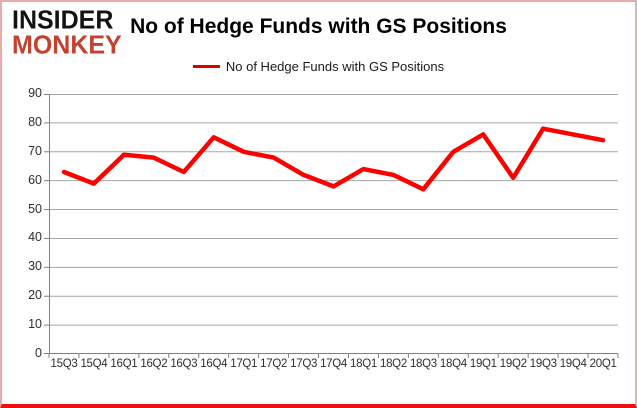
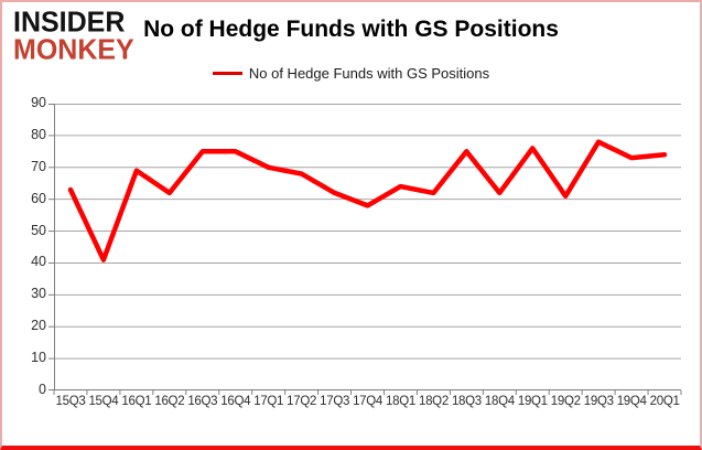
15Q4: 59 -> 41
16Q2: 68 -> 62
16Q3: 63 -> 75
18Q3: 57 -> 75
18Q4: 70 -> 62
19Q4: 76 -> 73
